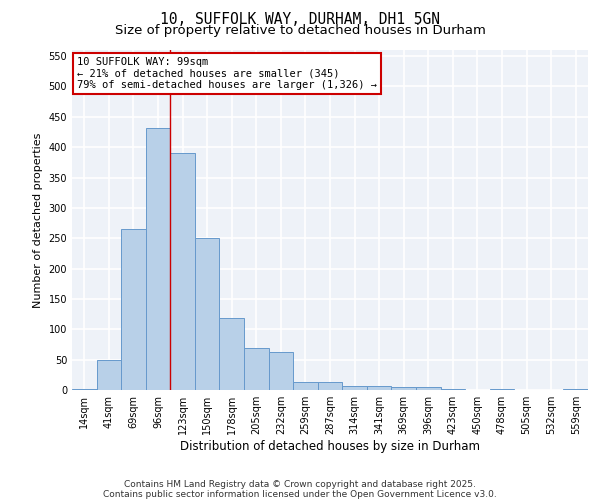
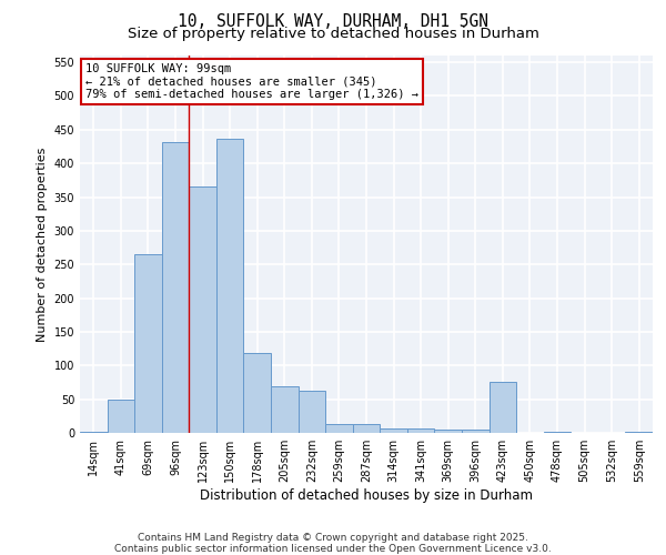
123sqm: 390 -> 366
150sqm: 250 -> 436
423sqm: 2 -> 76
